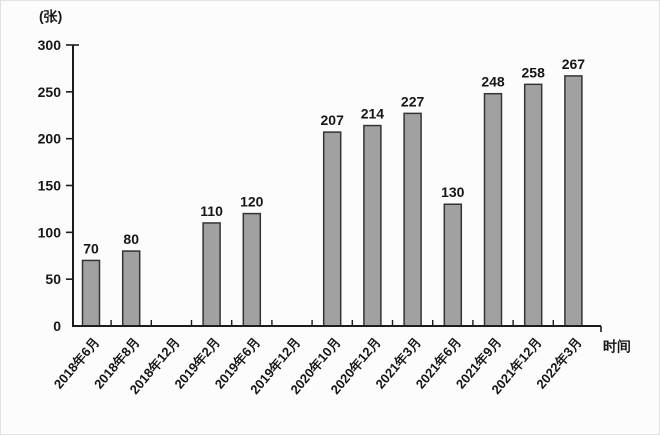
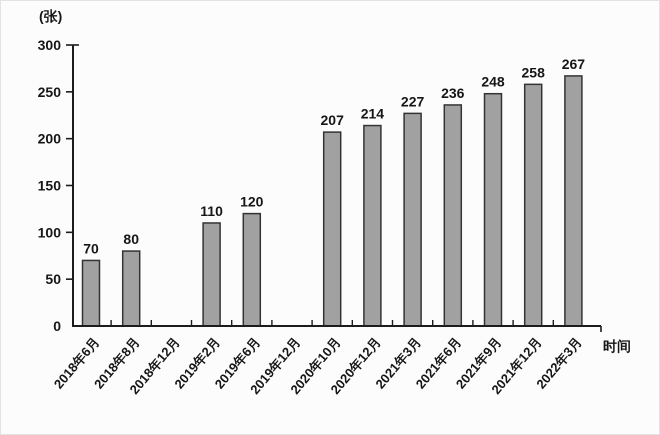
2021年6月: 130 -> 236
